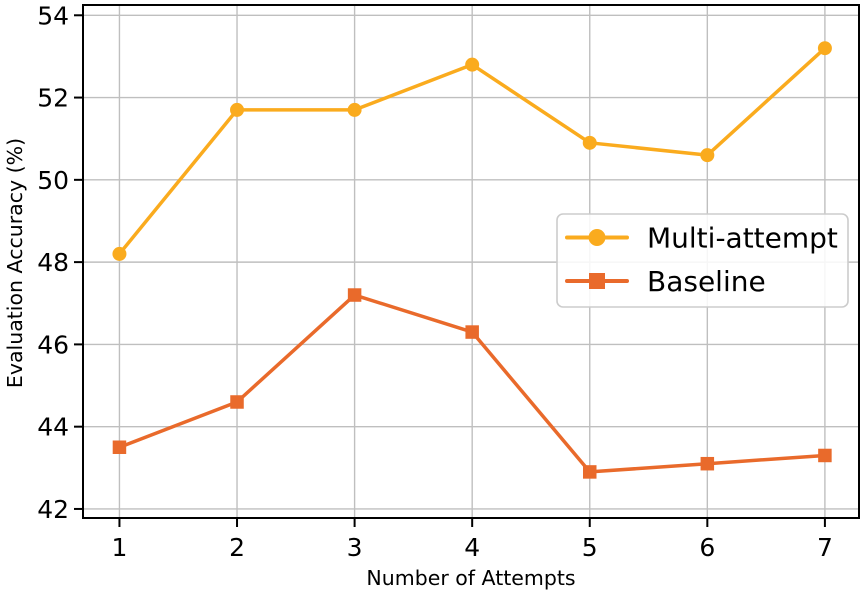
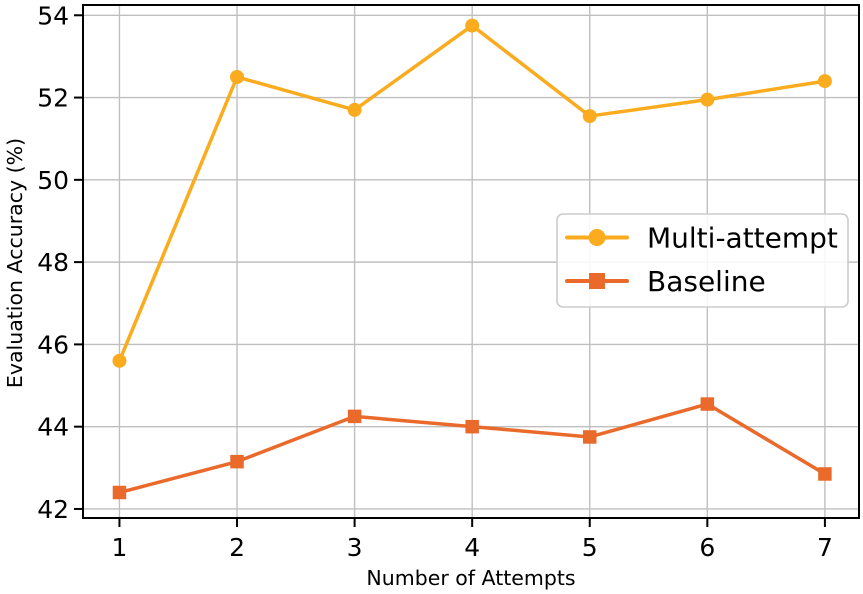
Multi-attempt/1: 48.2 -> 45.6
Baseline/1: 43.5 -> 42.4
Multi-attempt/2: 51.7 -> 52.5
Baseline/2: 44.6 -> 43.1
Baseline/3: 47.2 -> 44.2
Multi-attempt/4: 52.8 -> 53.8
Baseline/4: 46.3 -> 44.0
Multi-attempt/5: 50.9 -> 51.5
Baseline/5: 42.9 -> 43.8
Multi-attempt/6: 50.6 -> 52.0
Baseline/6: 43.1 -> 44.5
Multi-attempt/7: 53.2 -> 52.4
Baseline/7: 43.3 -> 42.9
